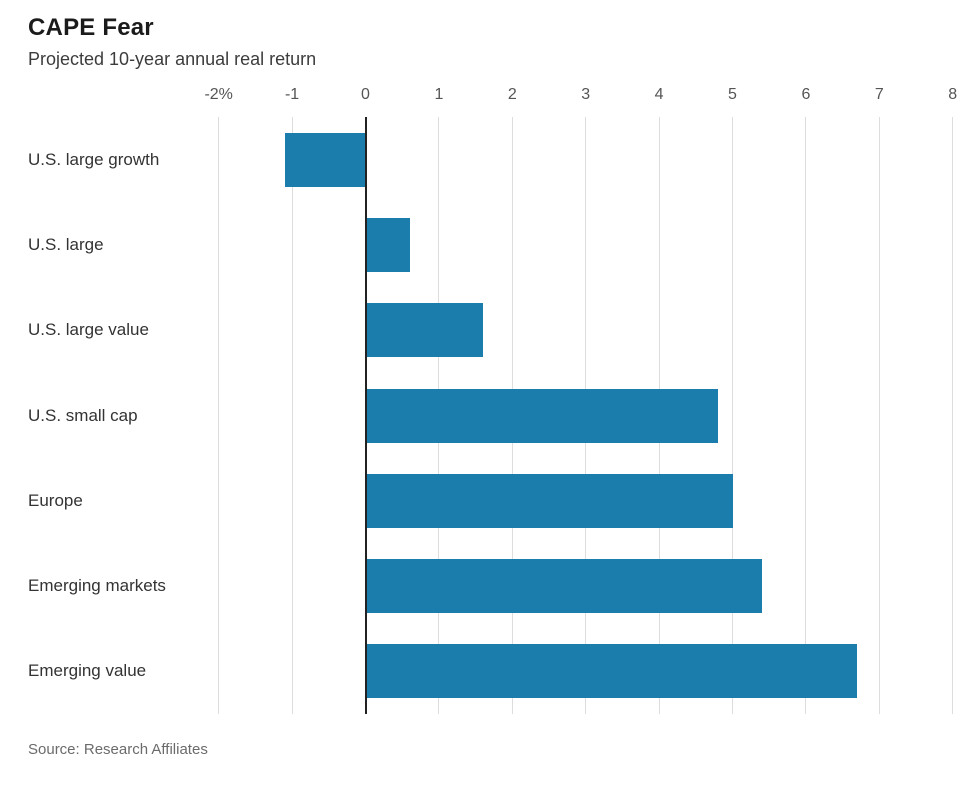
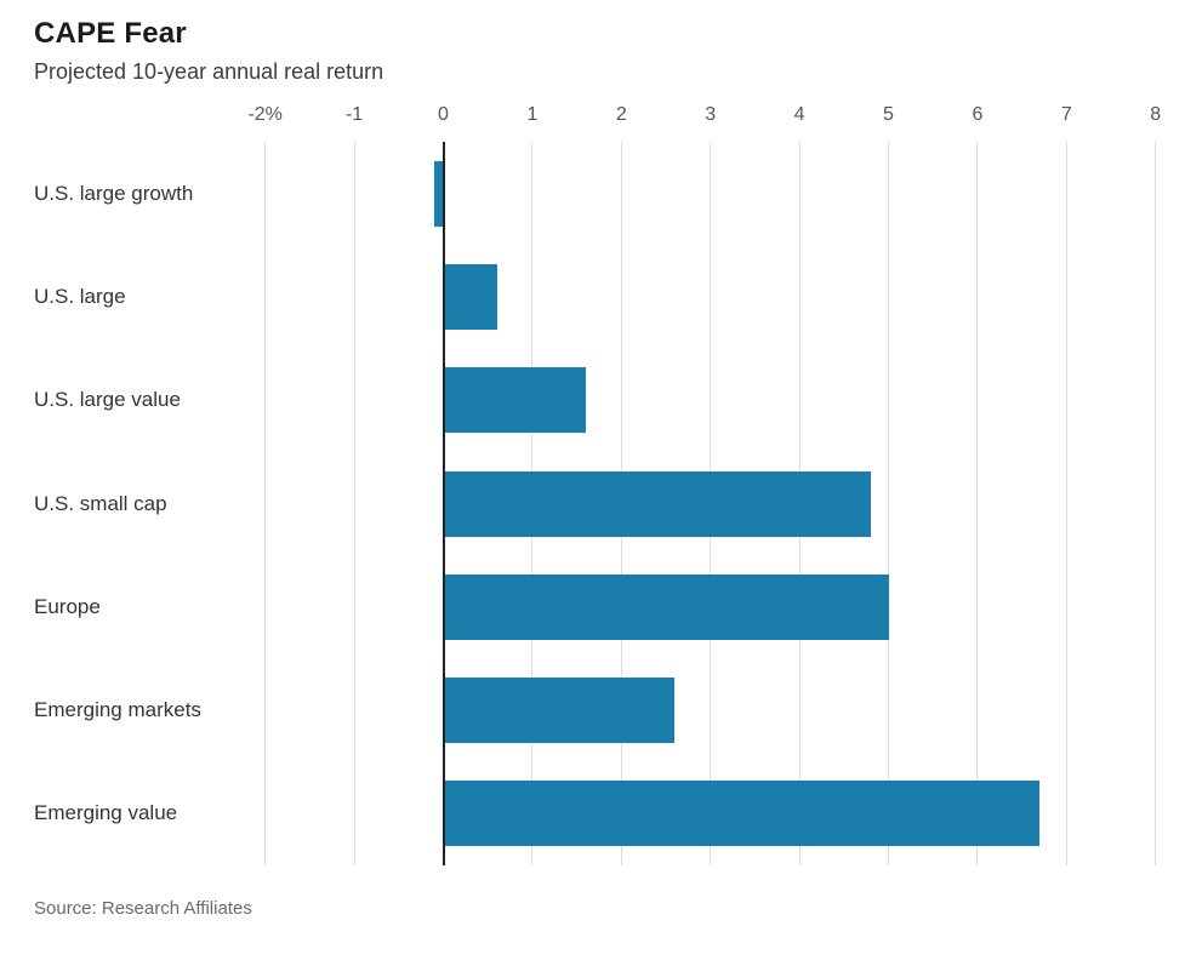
U.S. large growth: -1.1 -> -0.1
Emerging markets: 5.4 -> 2.6
